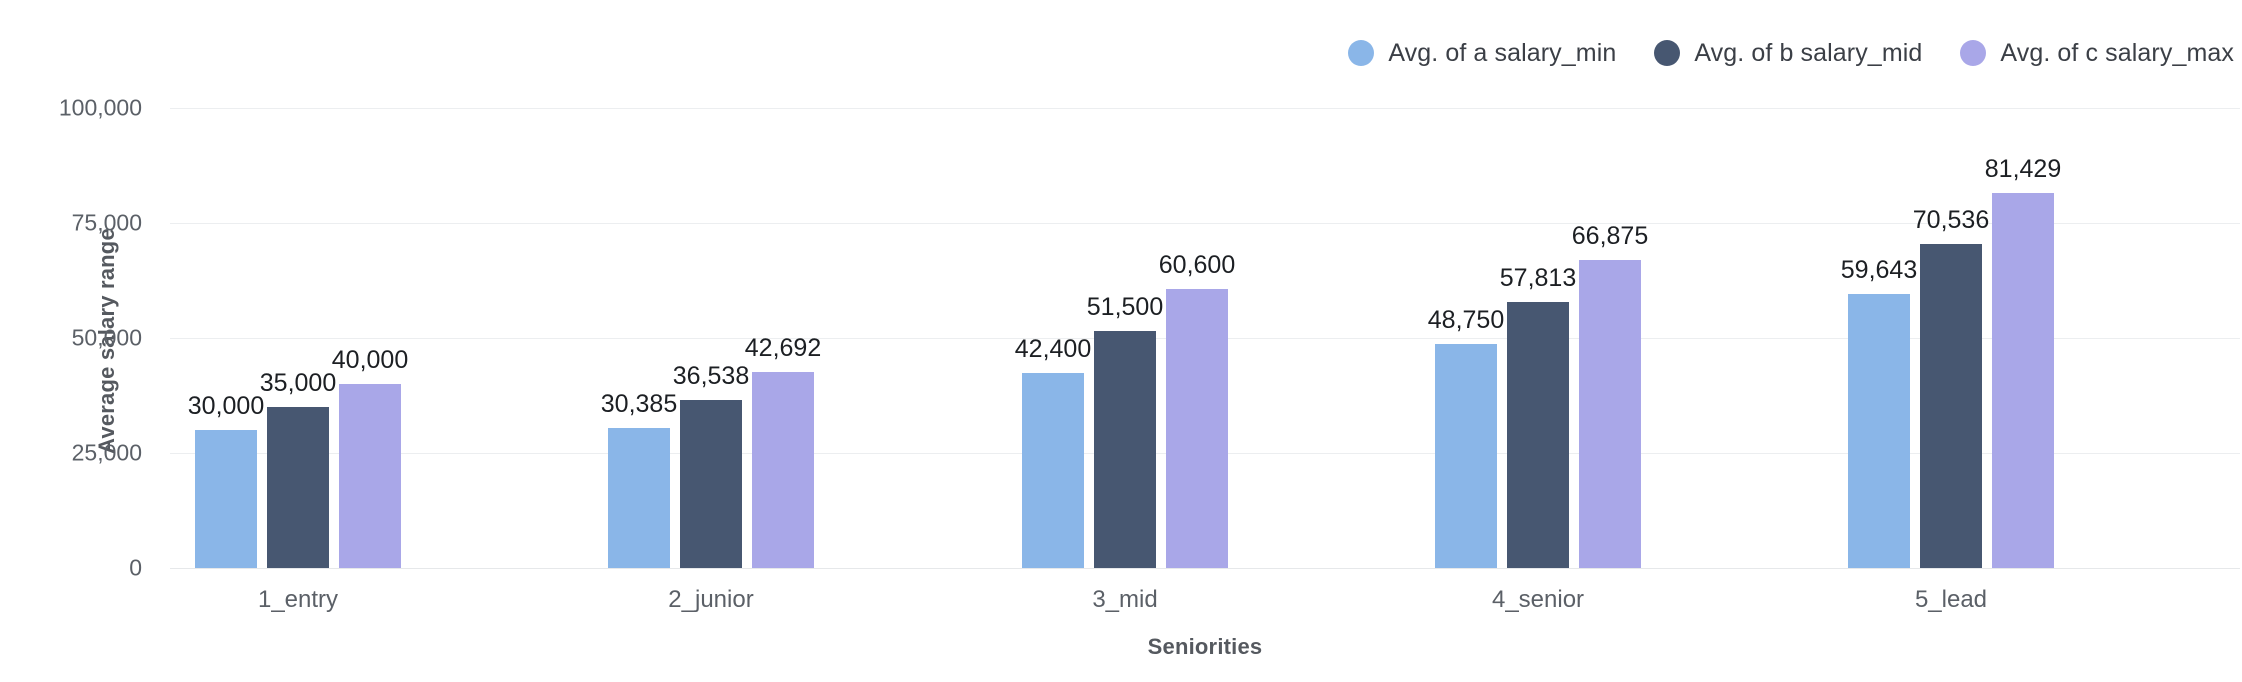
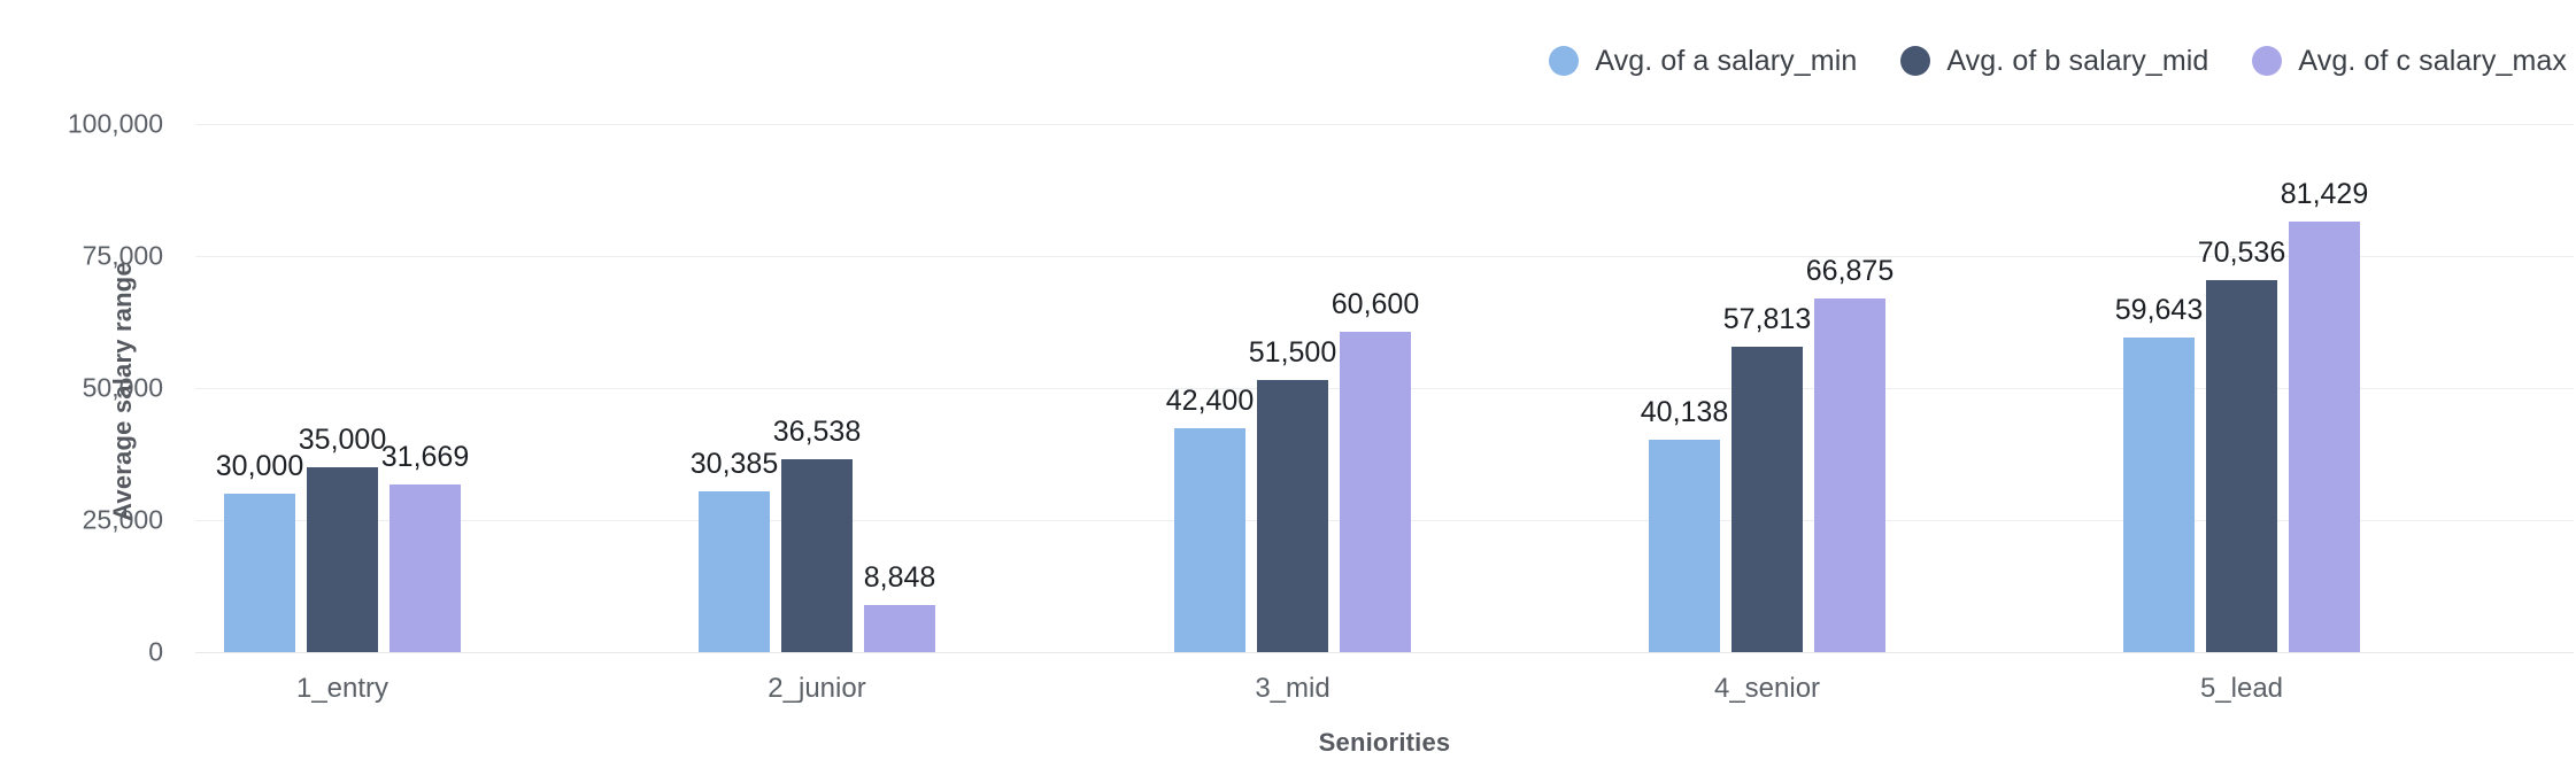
Avg. of c salary_max/1_entry: 40,000 -> 31,669
Avg. of c salary_max/2_junior: 42,692 -> 8,848
Avg. of a salary_min/4_senior: 48,750 -> 40,138
